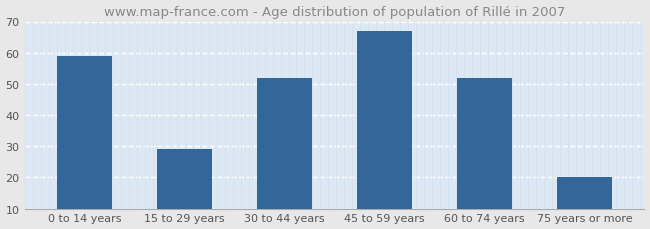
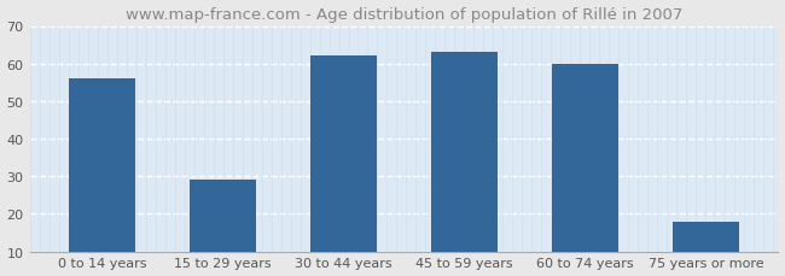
0 to 14 years: 59 -> 56
30 to 44 years: 52 -> 62
45 to 59 years: 67 -> 63
60 to 74 years: 52 -> 60
75 years or more: 20 -> 18
